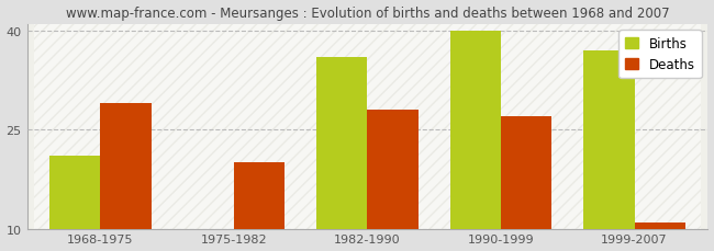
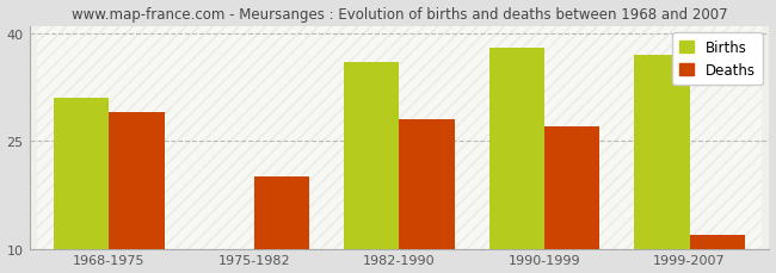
Births/1968-1975: 21 -> 31
Births/1990-1999: 40 -> 38
Deaths/1999-2007: 11 -> 12
